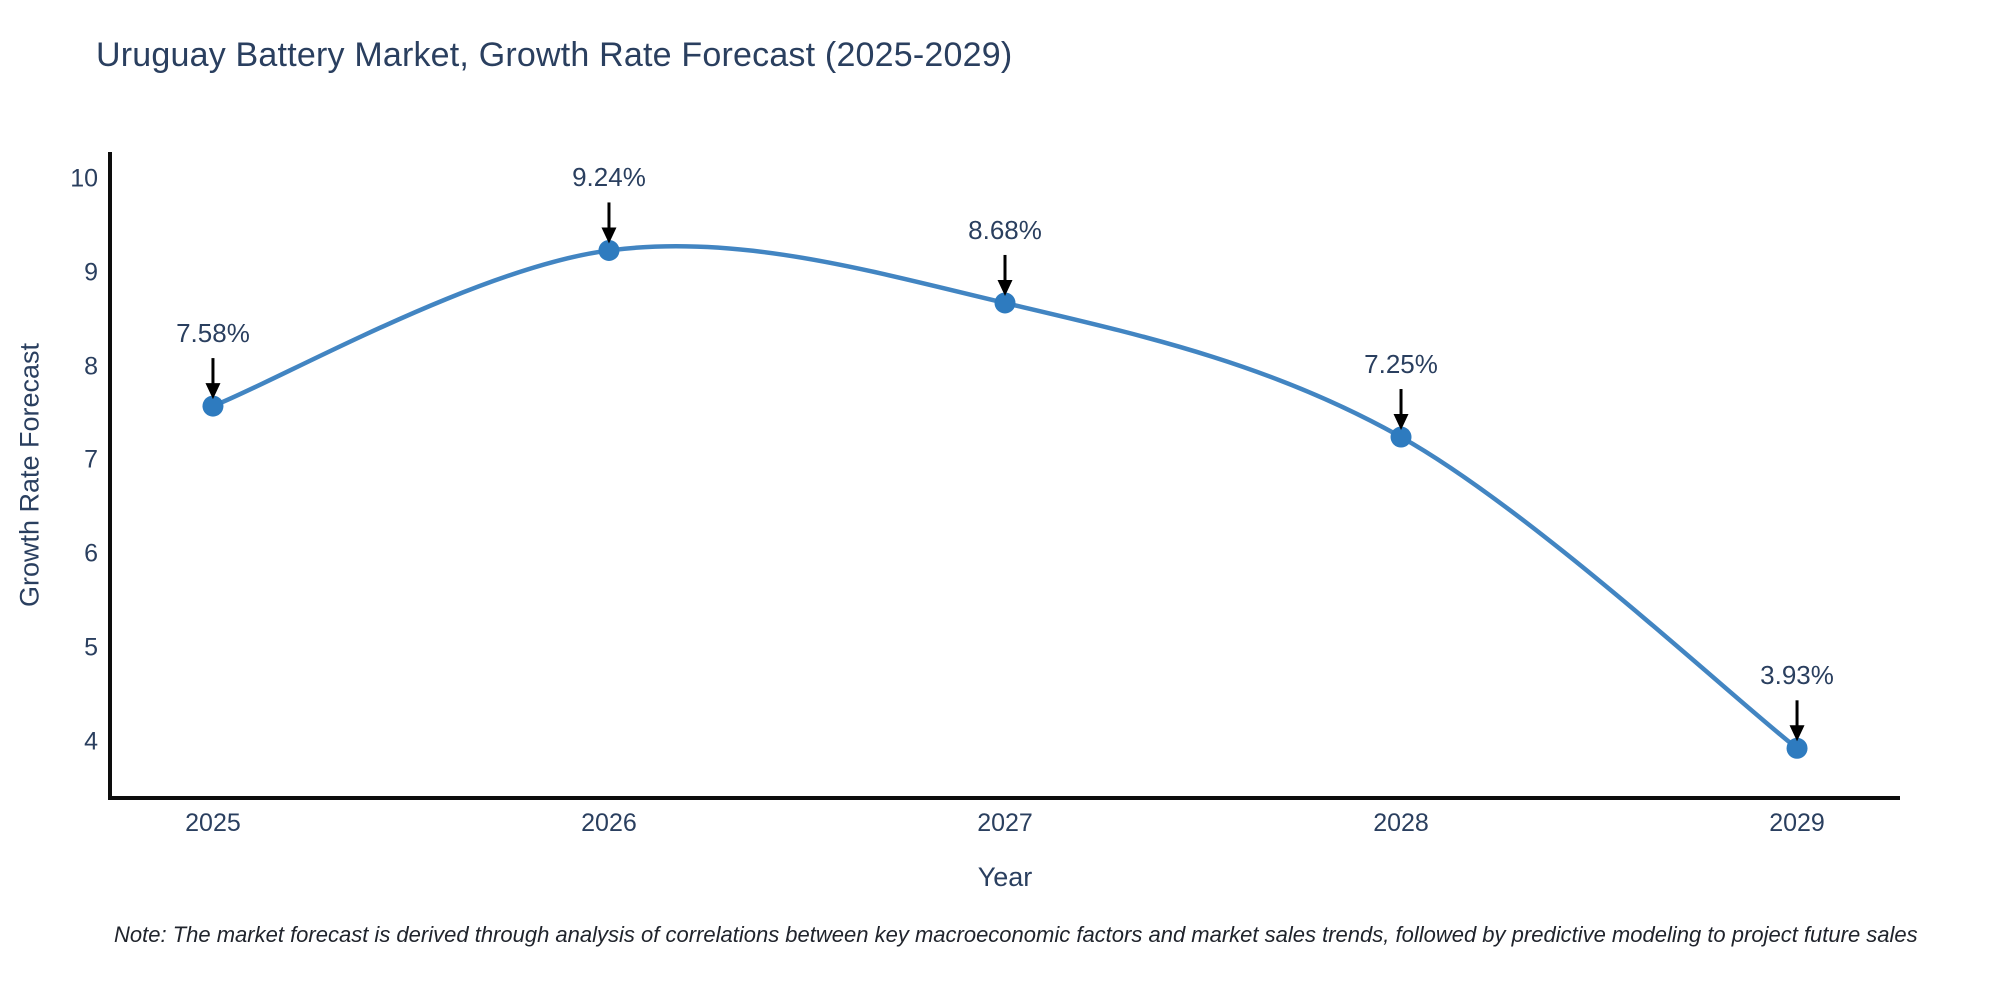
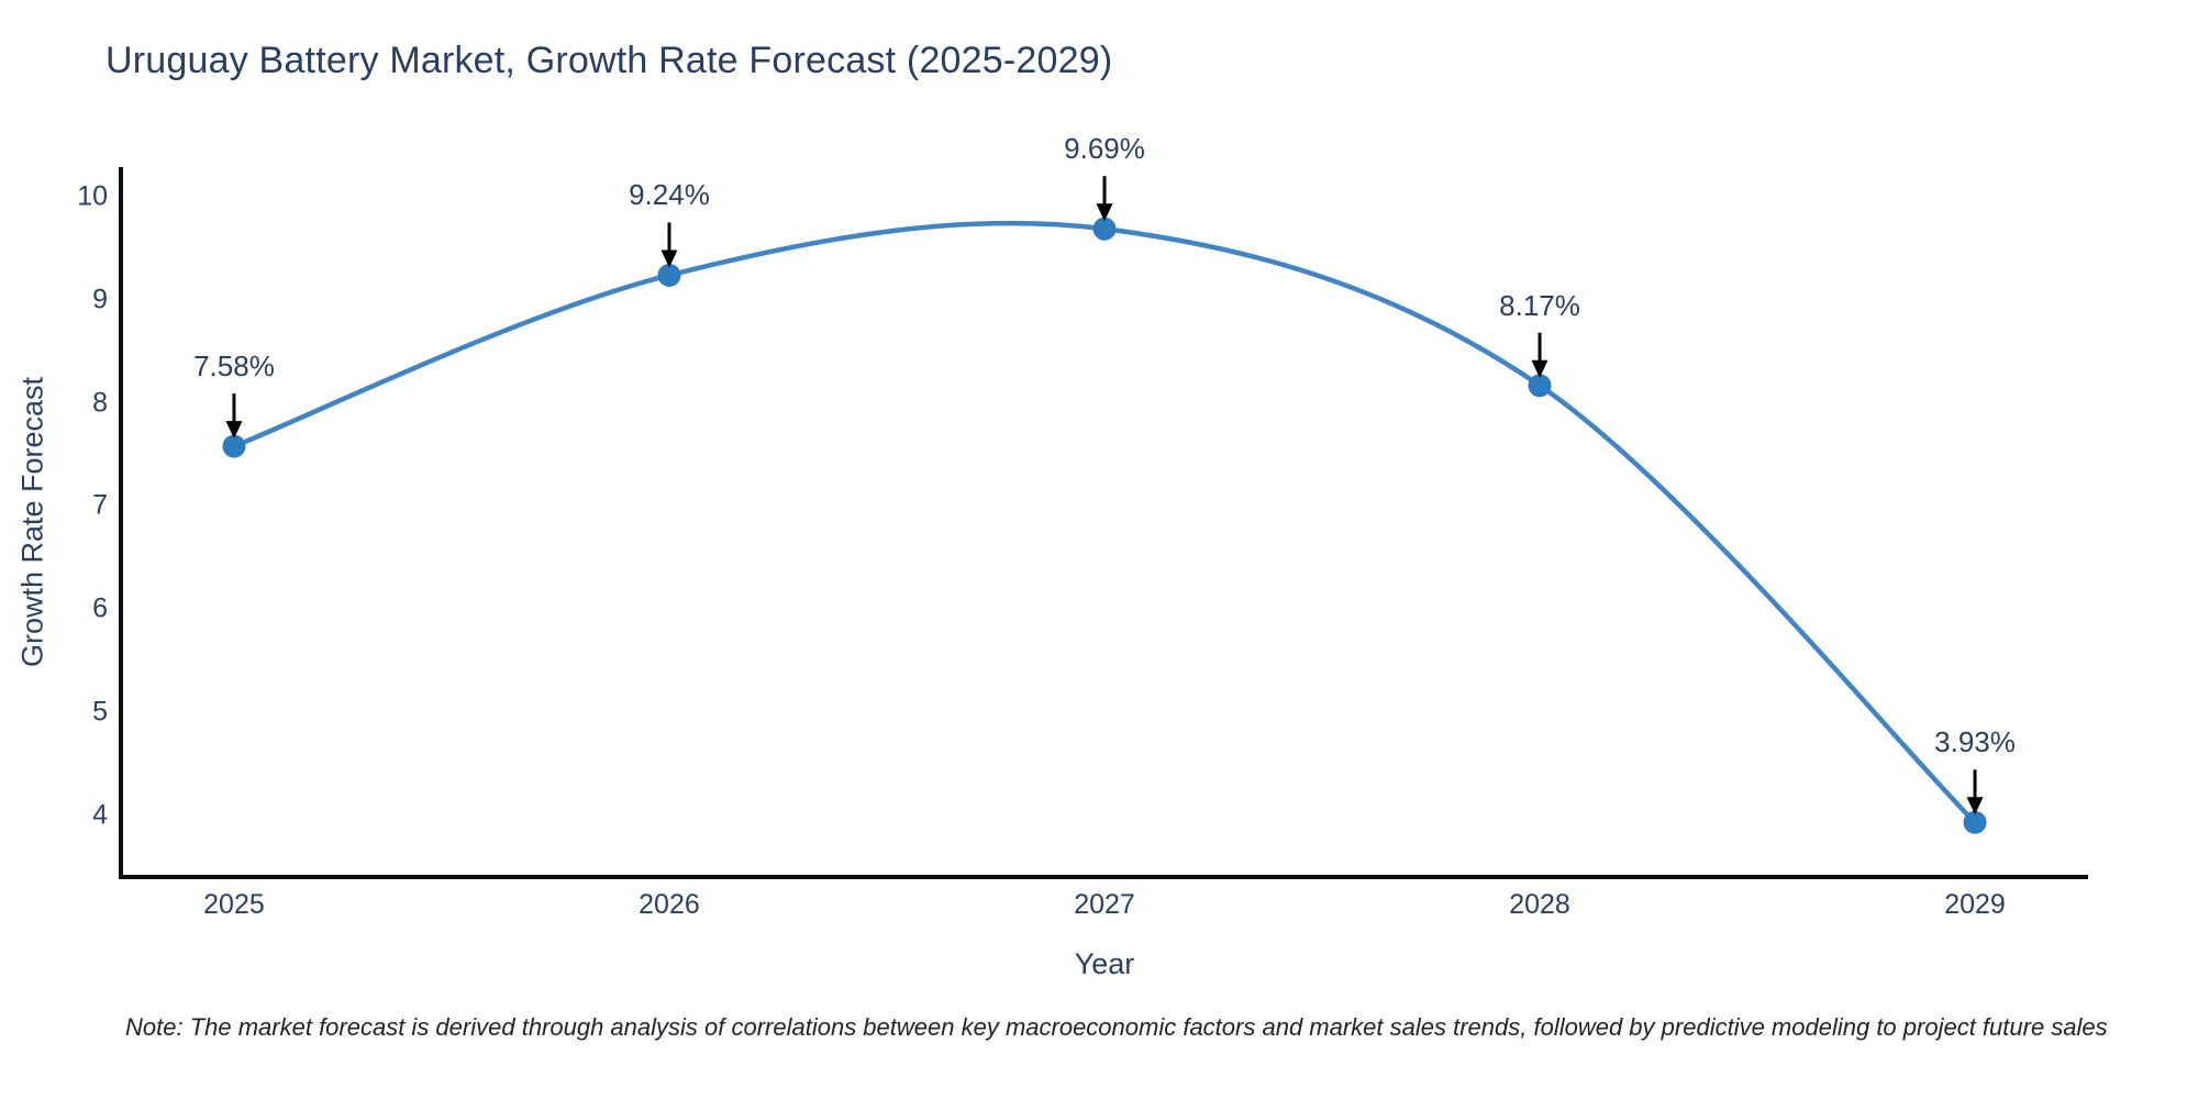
2027: 8.68% -> 9.69%
2028: 7.25% -> 8.17%
